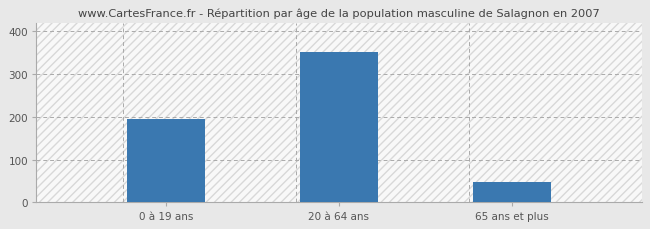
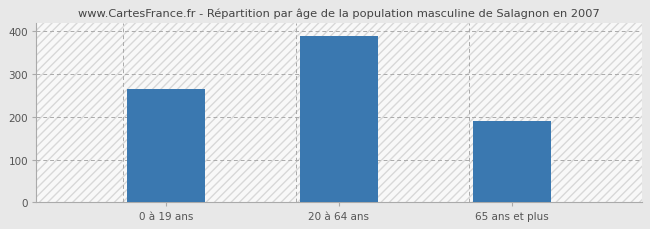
0 à 19 ans: 195 -> 265
20 à 64 ans: 352 -> 390
65 ans et plus: 47 -> 190
